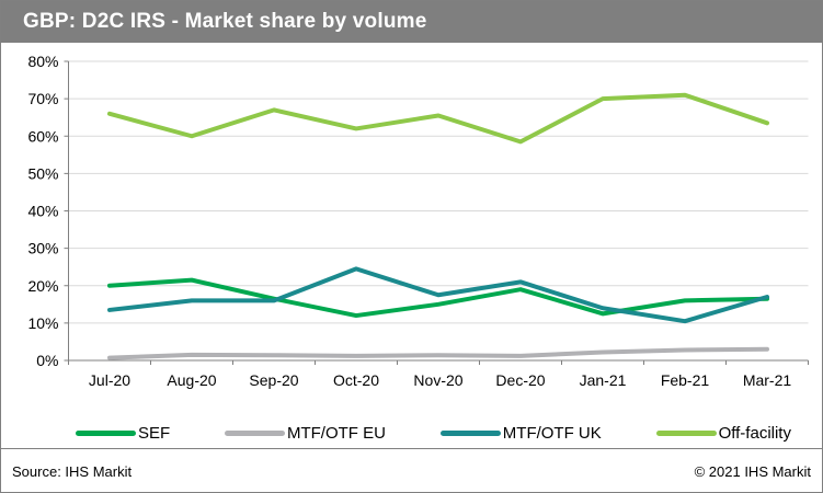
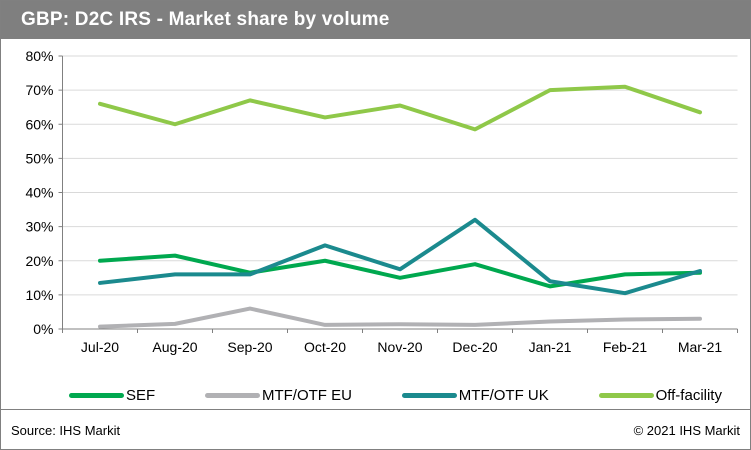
MTF/OTF EU/Sep-20: 1% -> 6%
SEF/Oct-20: 12% -> 20%
MTF/OTF UK/Dec-20: 21% -> 32%
